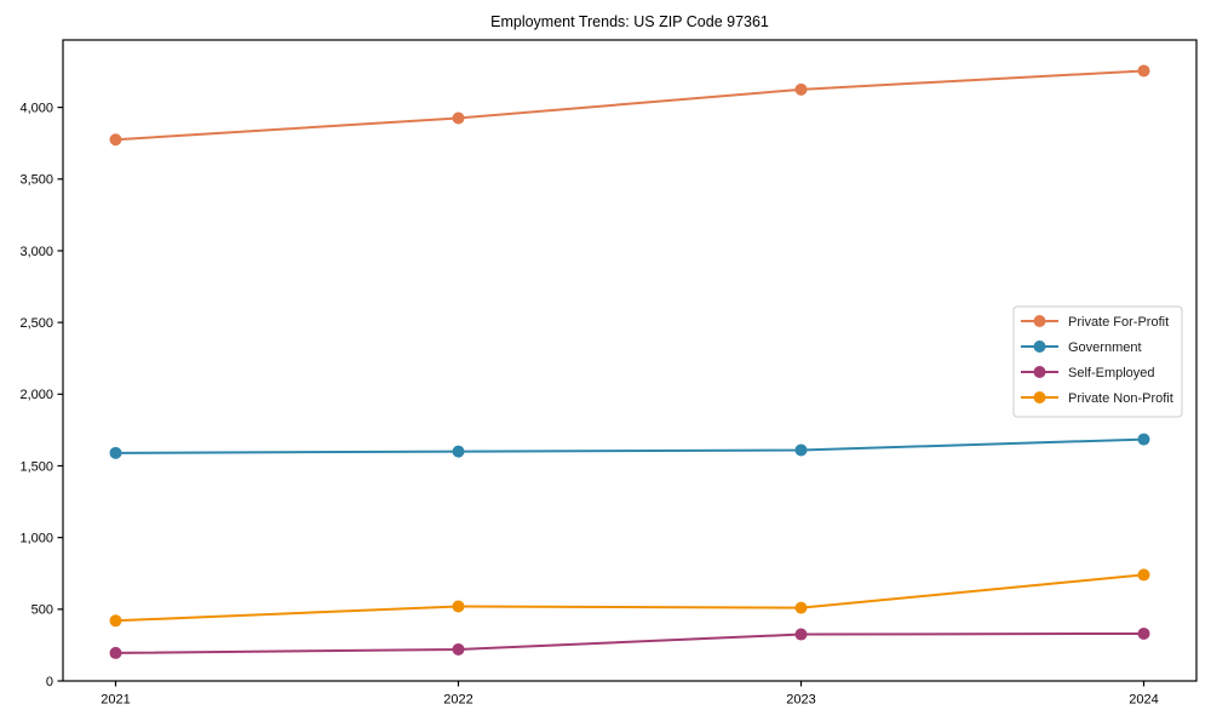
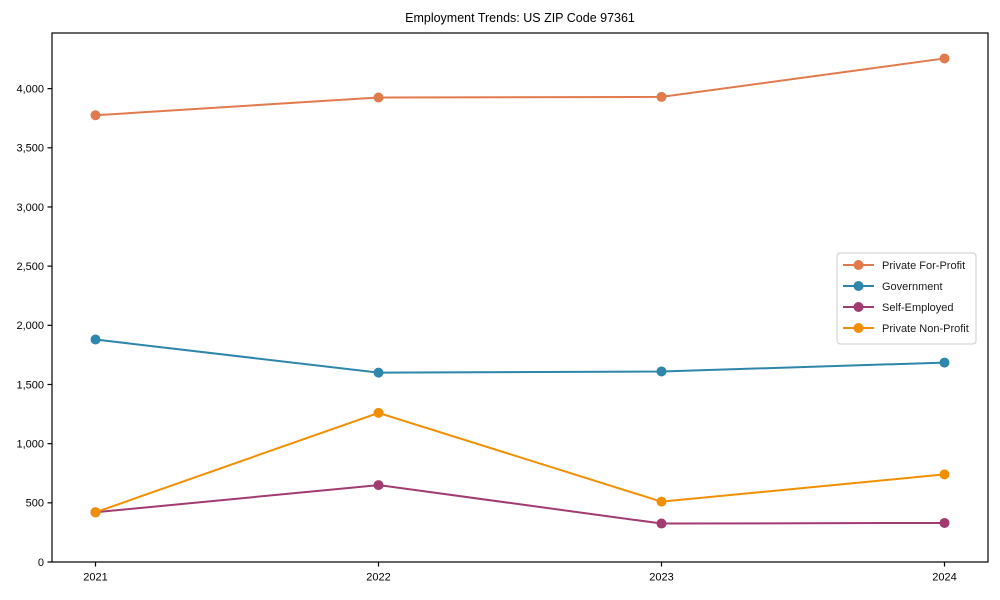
Government/2021: 1590 -> 1880
Self-Employed/2021: 200 -> 420
Self-Employed/2022: 220 -> 650
Private Non-Profit/2022: 520 -> 1260
Private For-Profit/2023: 4120 -> 3930
